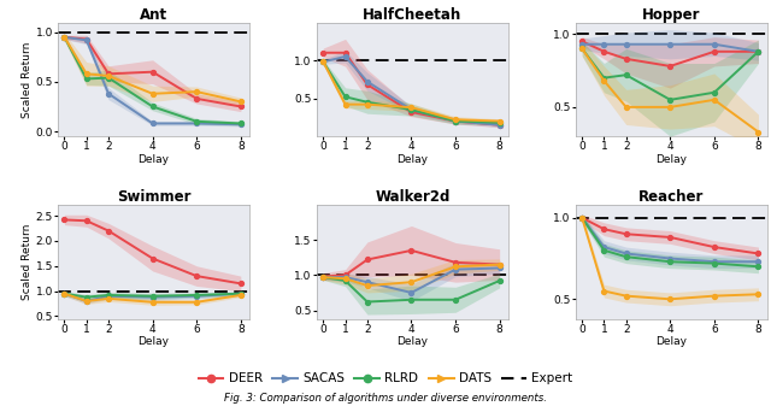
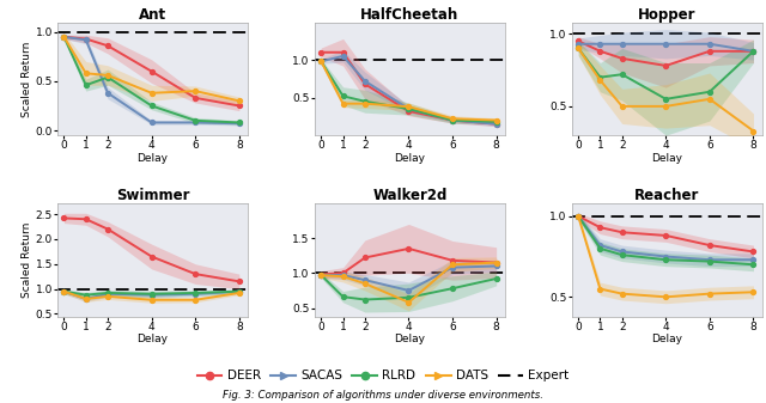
Ant/RLRD/1: 0.53 -> 0.46
Ant/DEER/2: 0.58 -> 0.86
Walker2d/RLRD/1: 0.92 -> 0.66
Walker2d/DATS/4: 0.90 -> 0.58
Walker2d/RLRD/6: 0.65 -> 0.78
